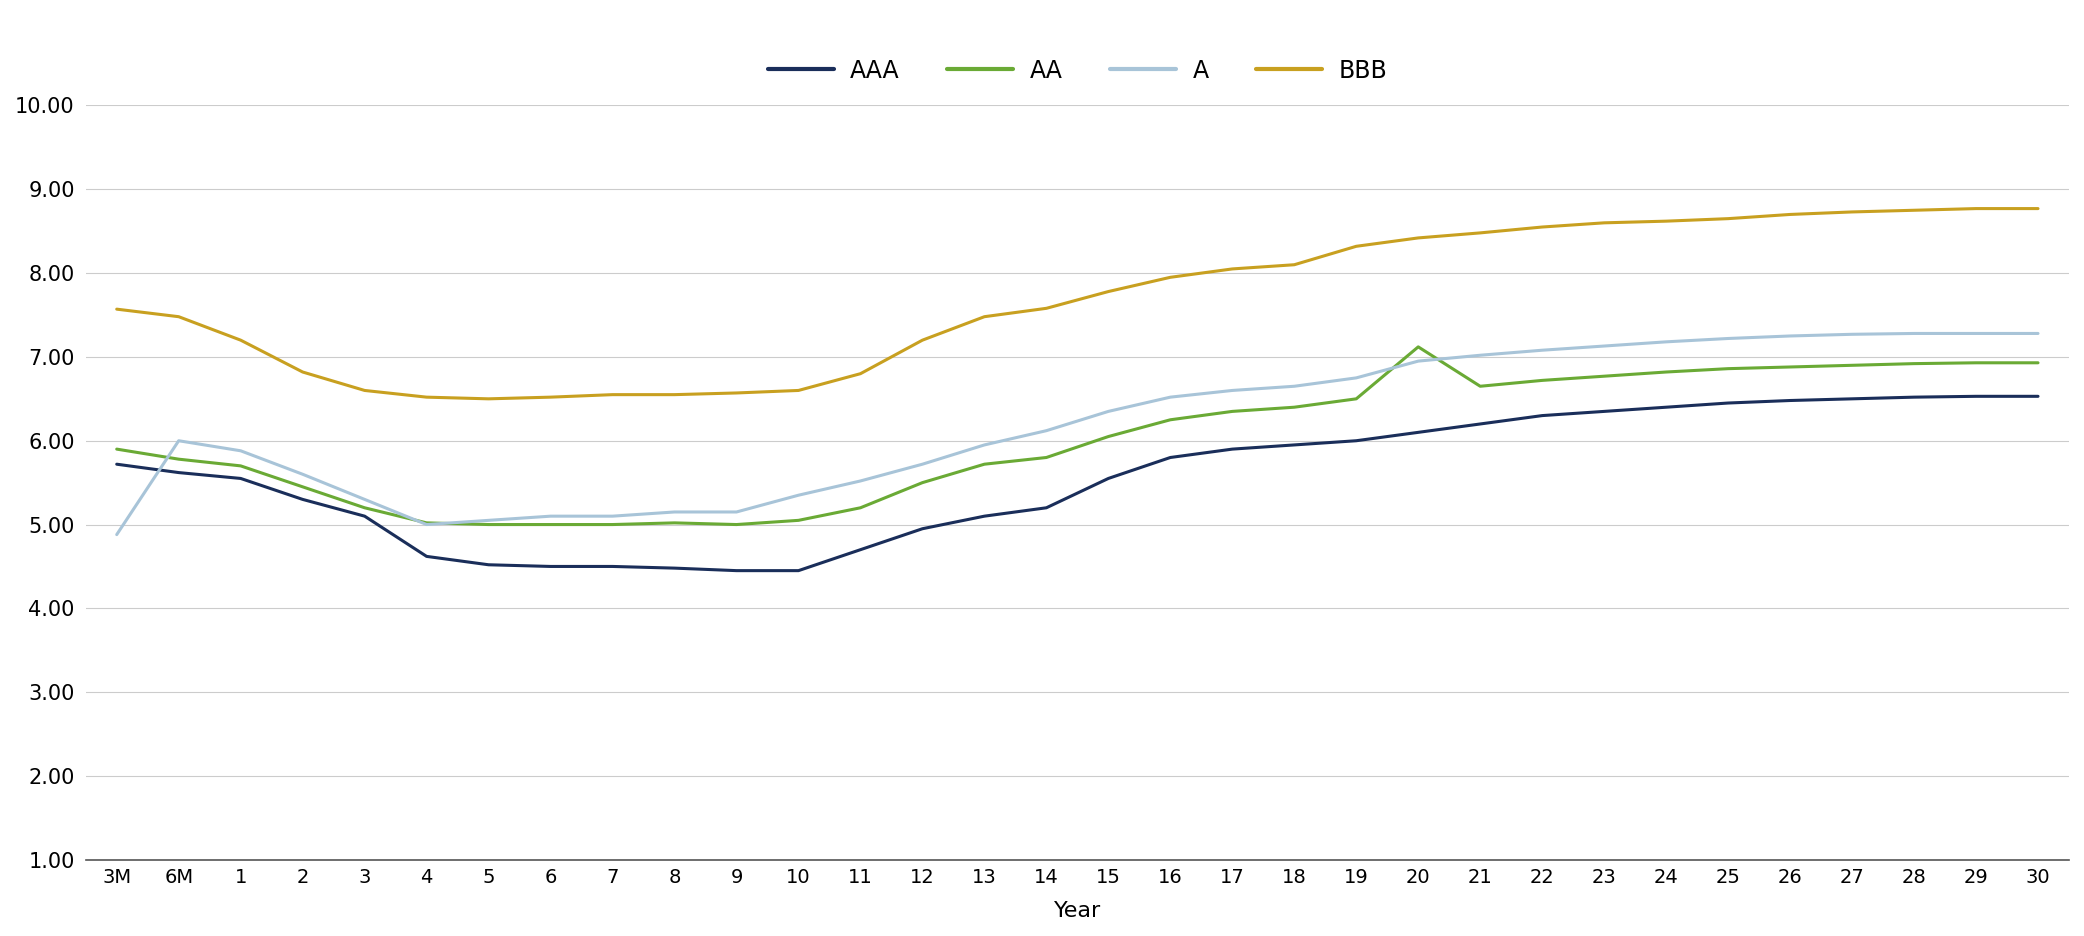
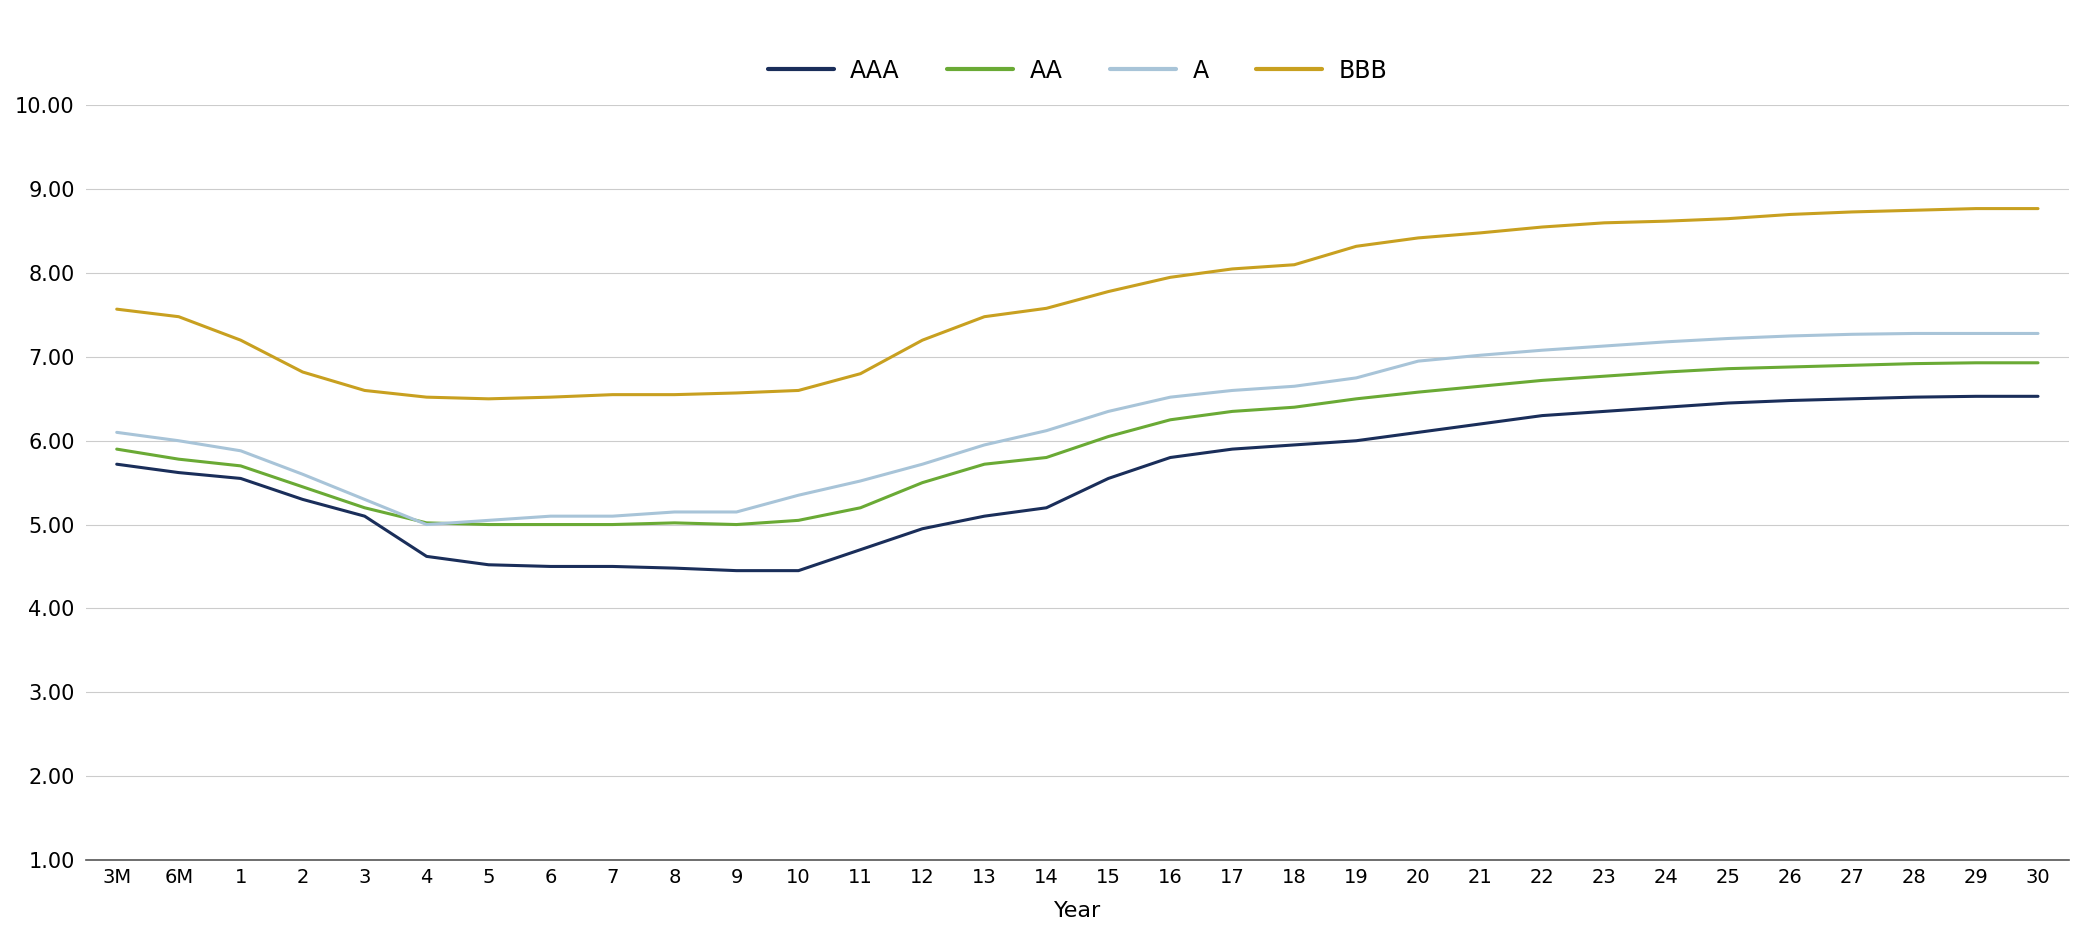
A/3M: 4.88 -> 6.10
AA/20: 7.12 -> 6.58
